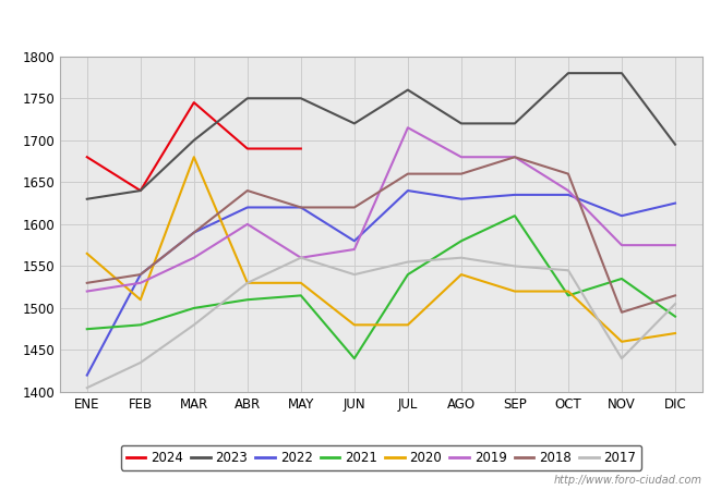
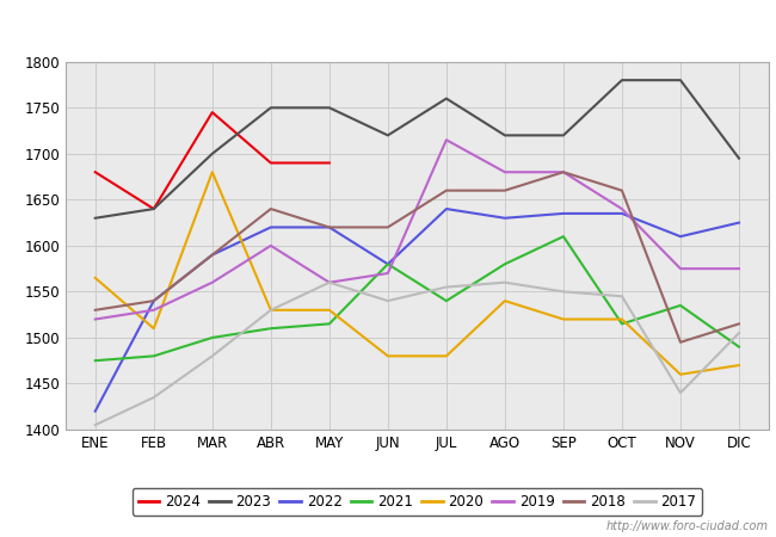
2021/JUN: 1440 -> 1580
